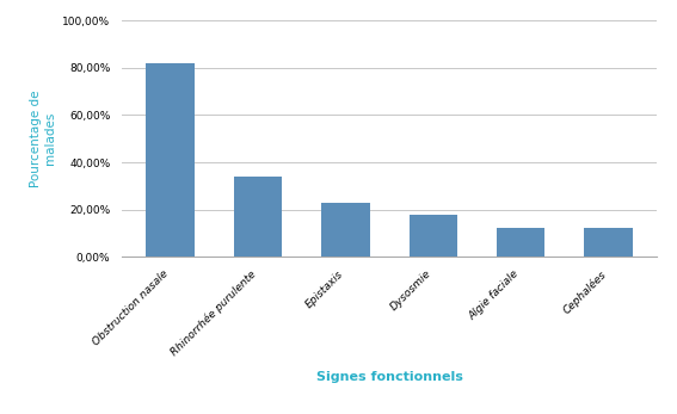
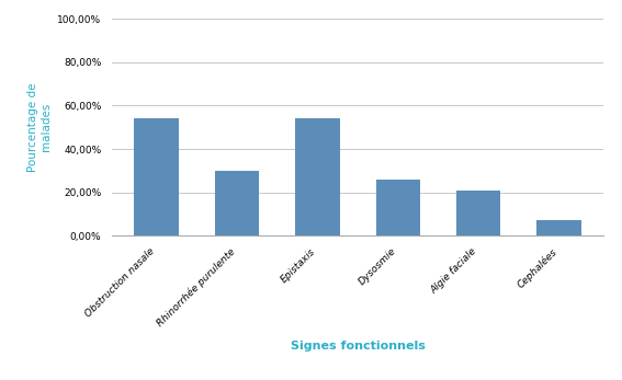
Obstruction nasale: 82% -> 54%
Rhinorrhée purulente: 34% -> 30%
Epistaxis: 23% -> 54%
Dysosmie: 18% -> 26%
Algie faciale: 12% -> 21%
Cephalées: 12% -> 7%
